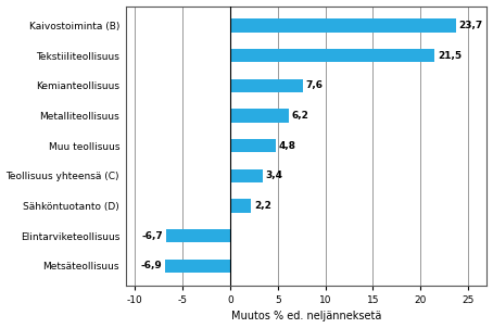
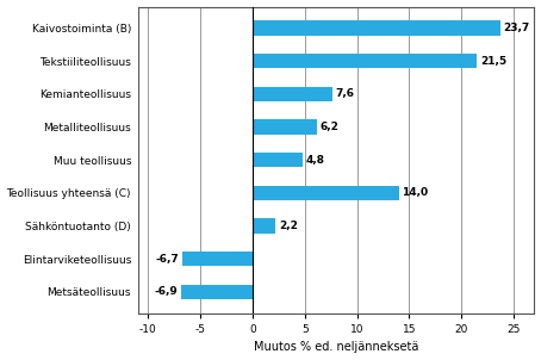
Teollisuus yhteensä (C): 3,4 -> 14,0
